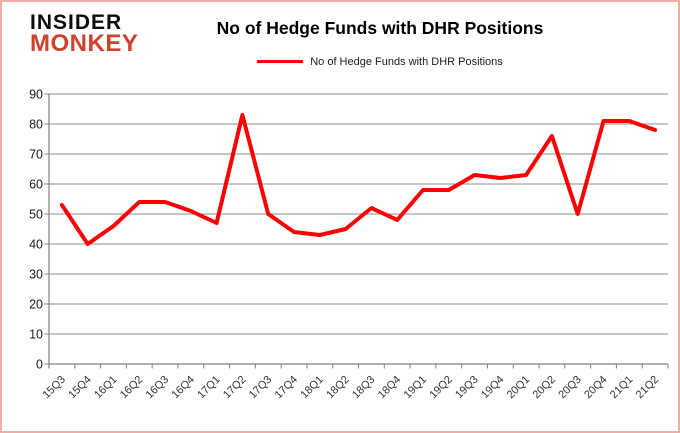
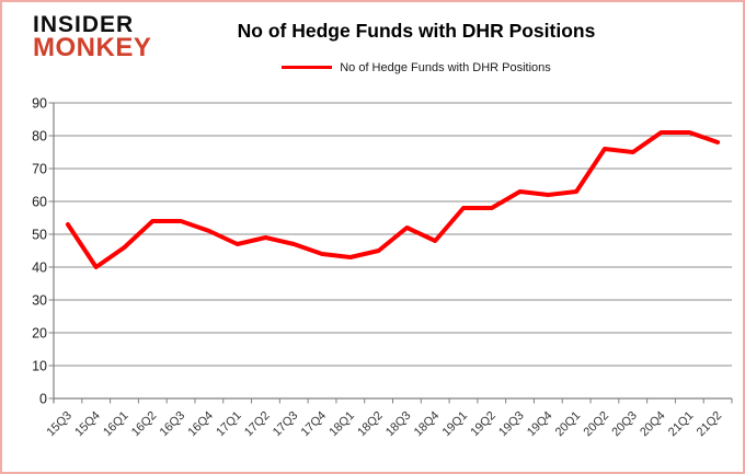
17Q2: 83 -> 49
17Q3: 50 -> 47
20Q3: 50 -> 75
